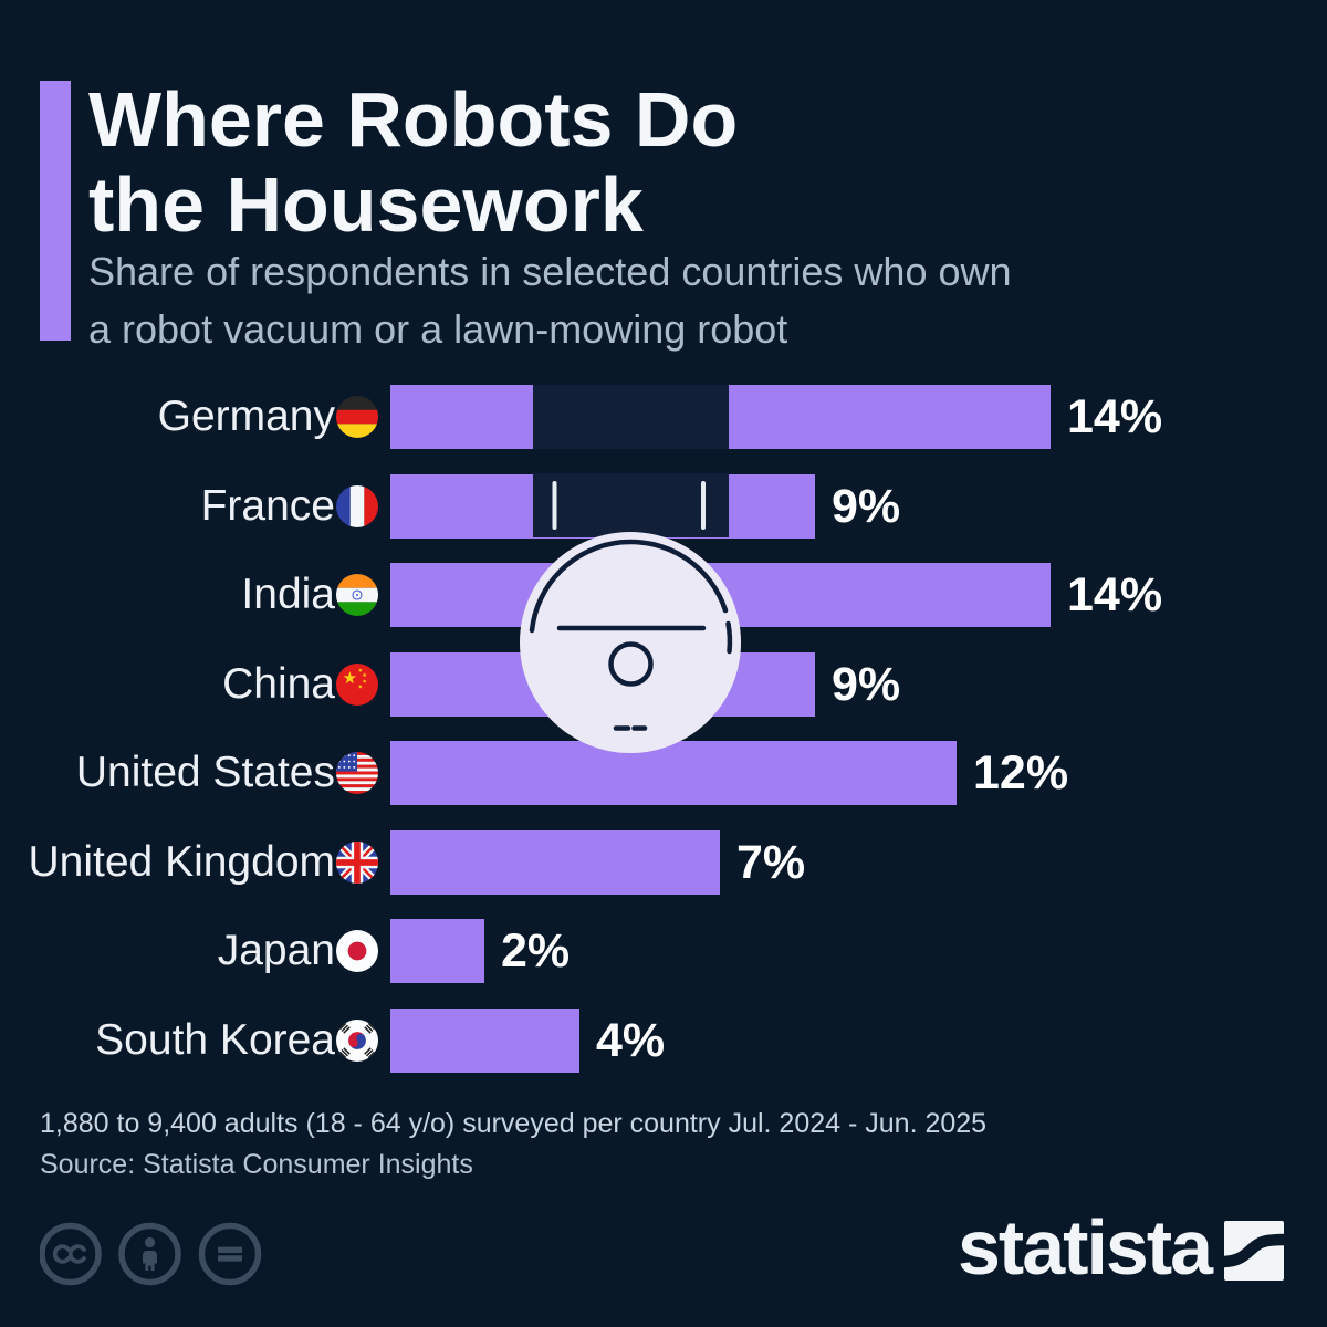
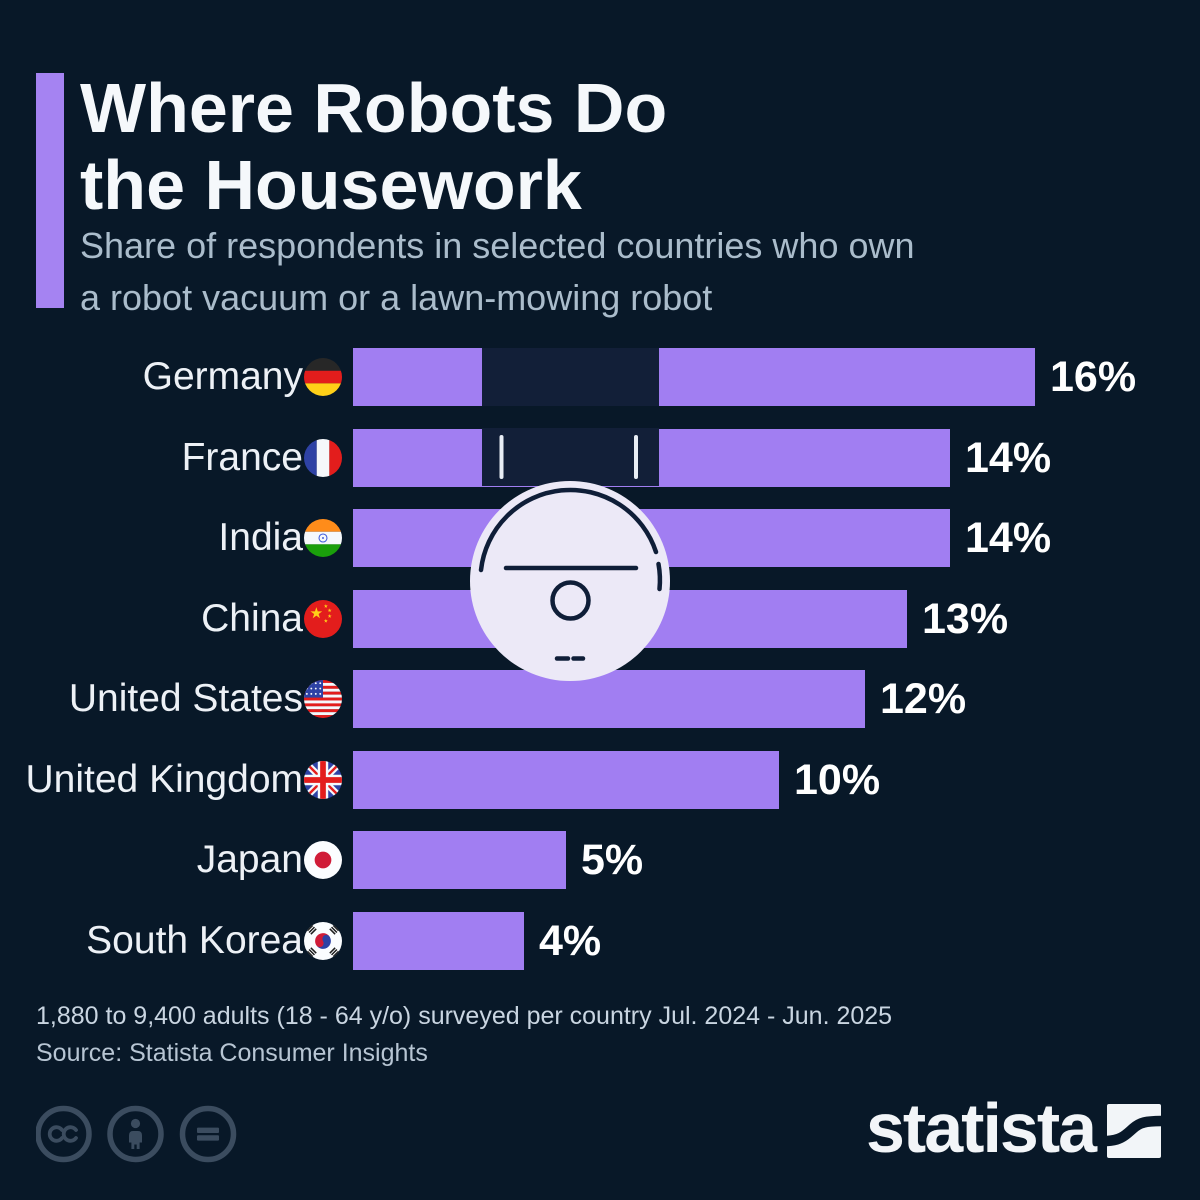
Germany: 14% -> 16%
France: 9% -> 14%
China: 9% -> 13%
United Kingdom: 7% -> 10%
Japan: 2% -> 5%
